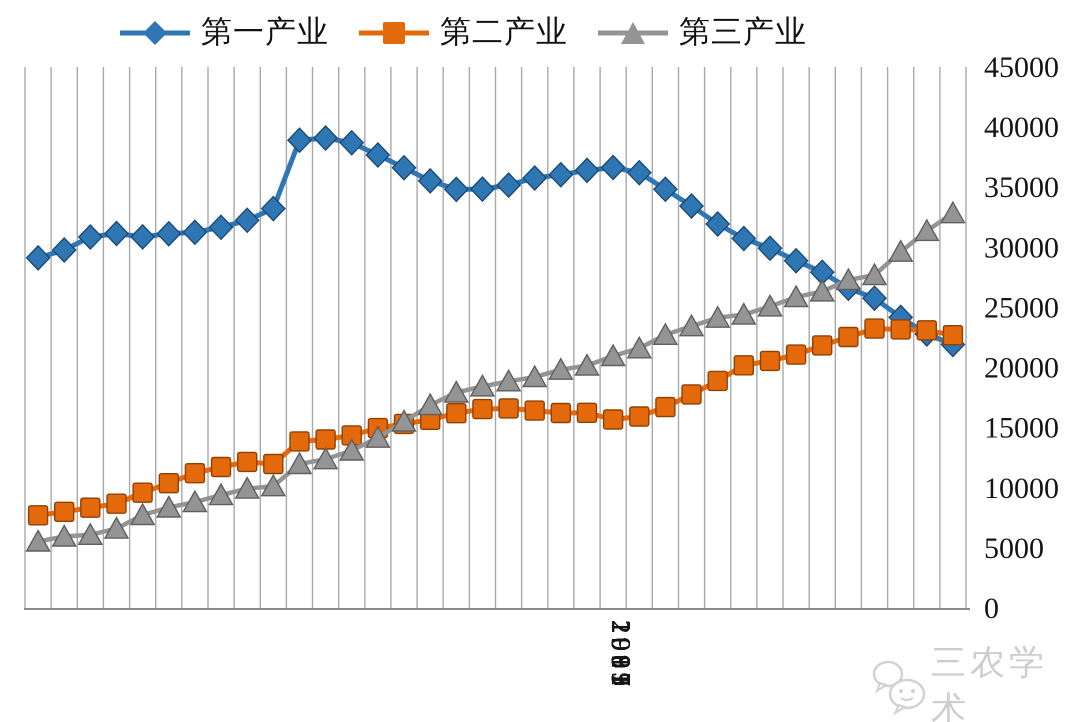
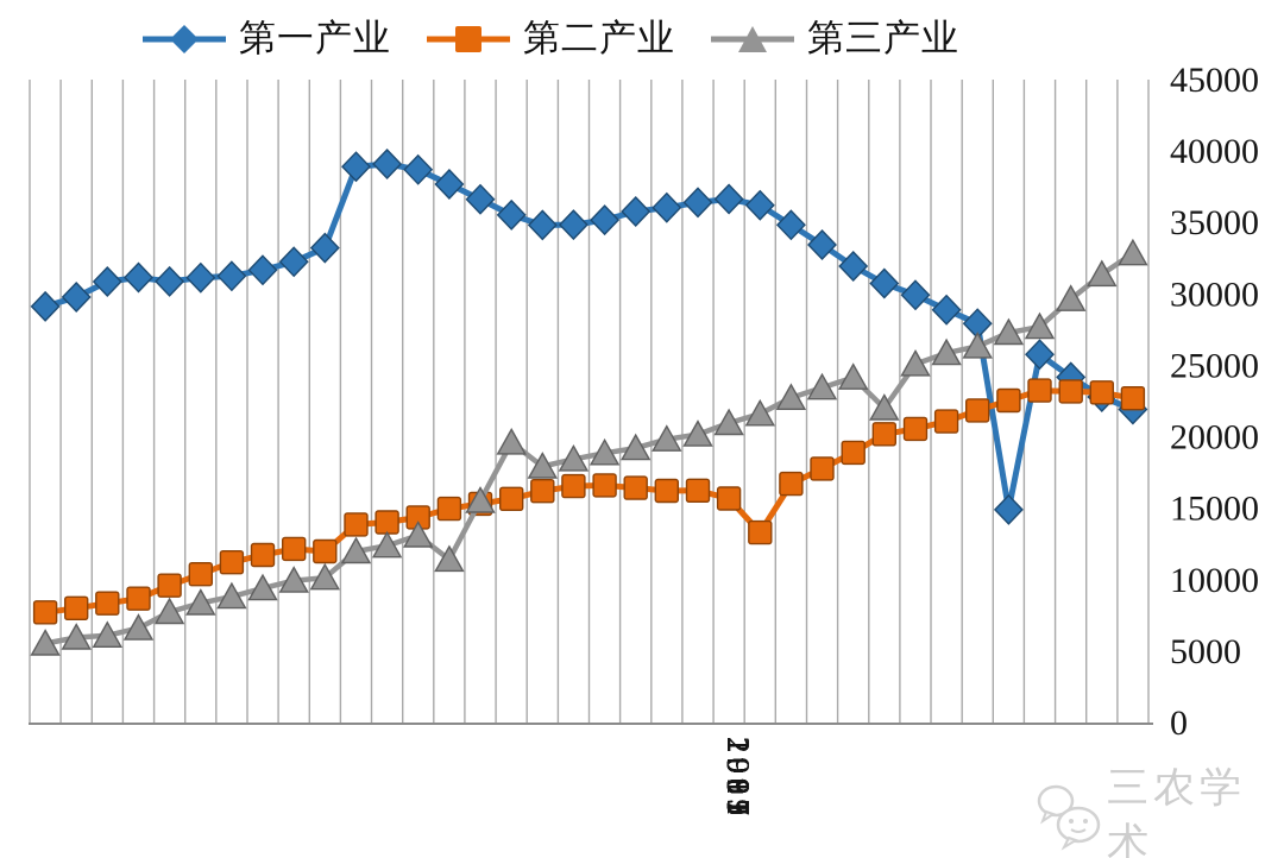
第三产业/1993: 14200 -> 11400
第三产业/1995: 16900 -> 19600
第二产业/2003: 15900 -> 13300
第三产业/2007: 24400 -> 22000
第一产业/2011: 26600 -> 14900
